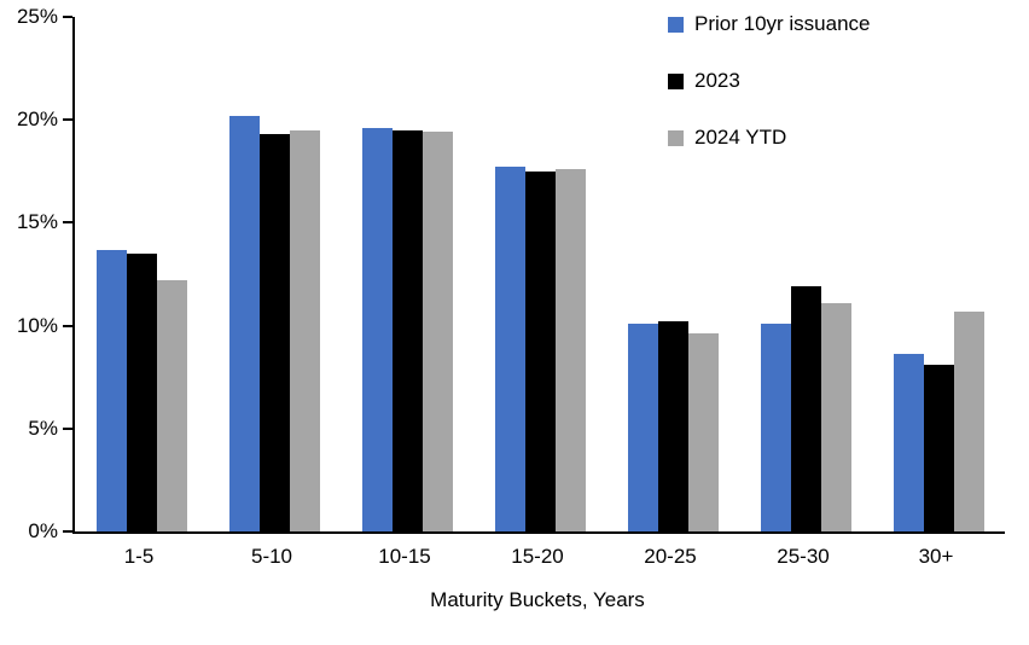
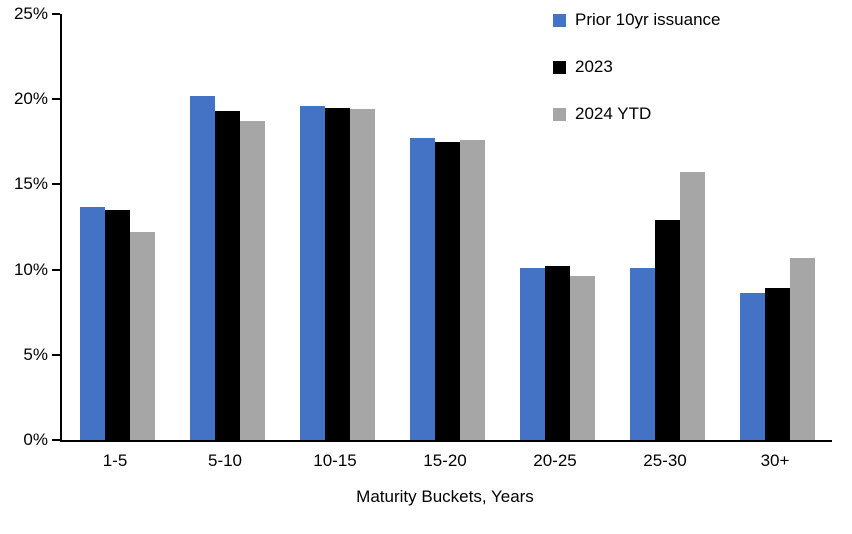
2024 YTD/5-10: 19.5% -> 18.7%
2023/25-30: 11.9% -> 12.9%
2024 YTD/25-30: 11.1% -> 15.7%
2023/30+: 8.1% -> 8.9%
